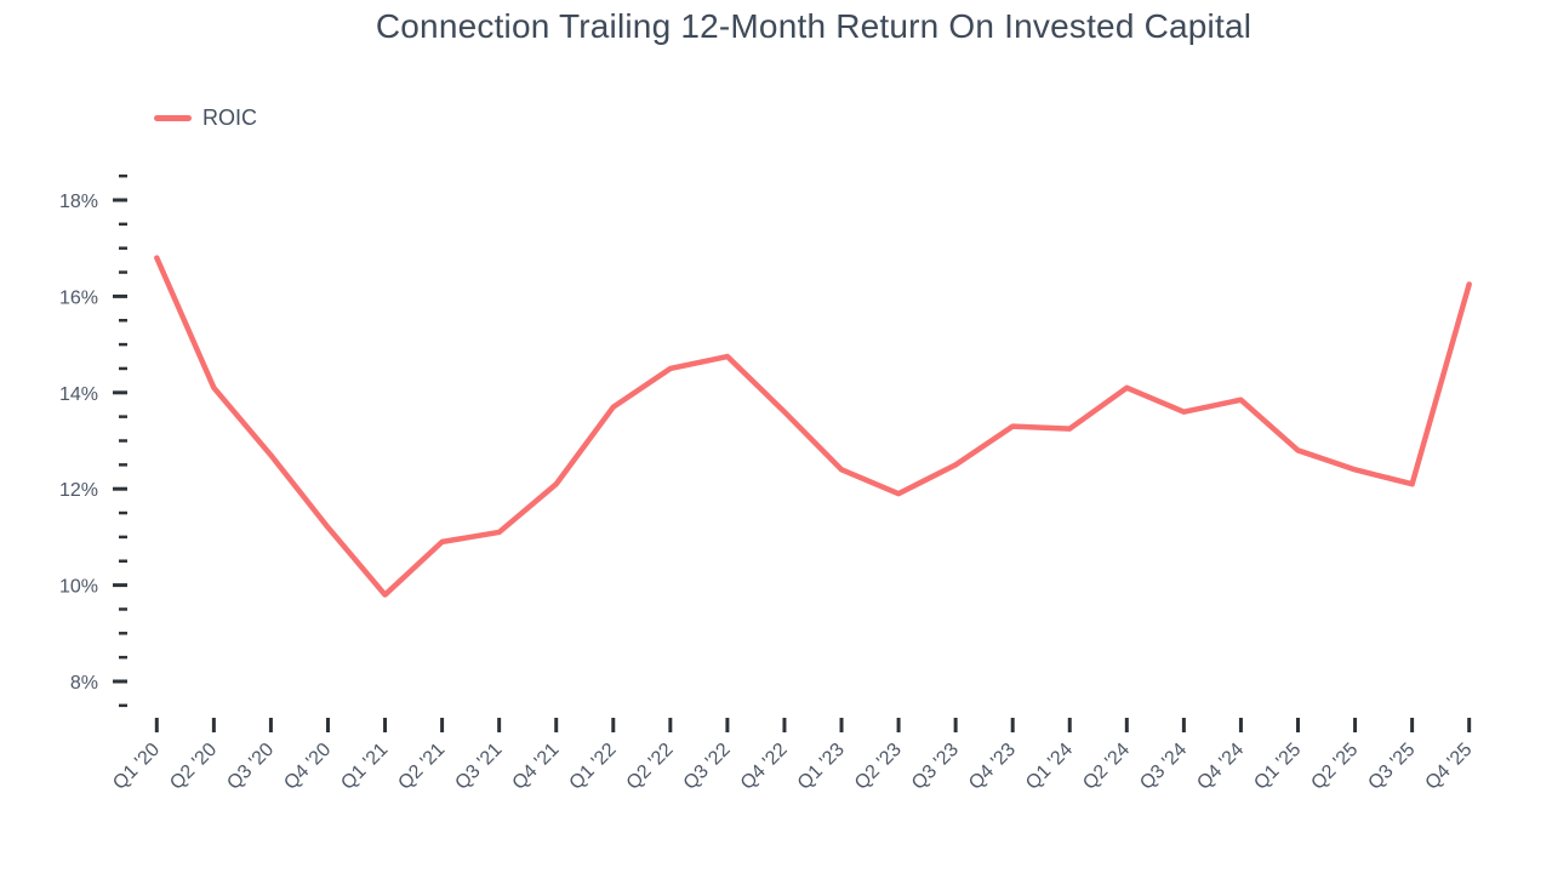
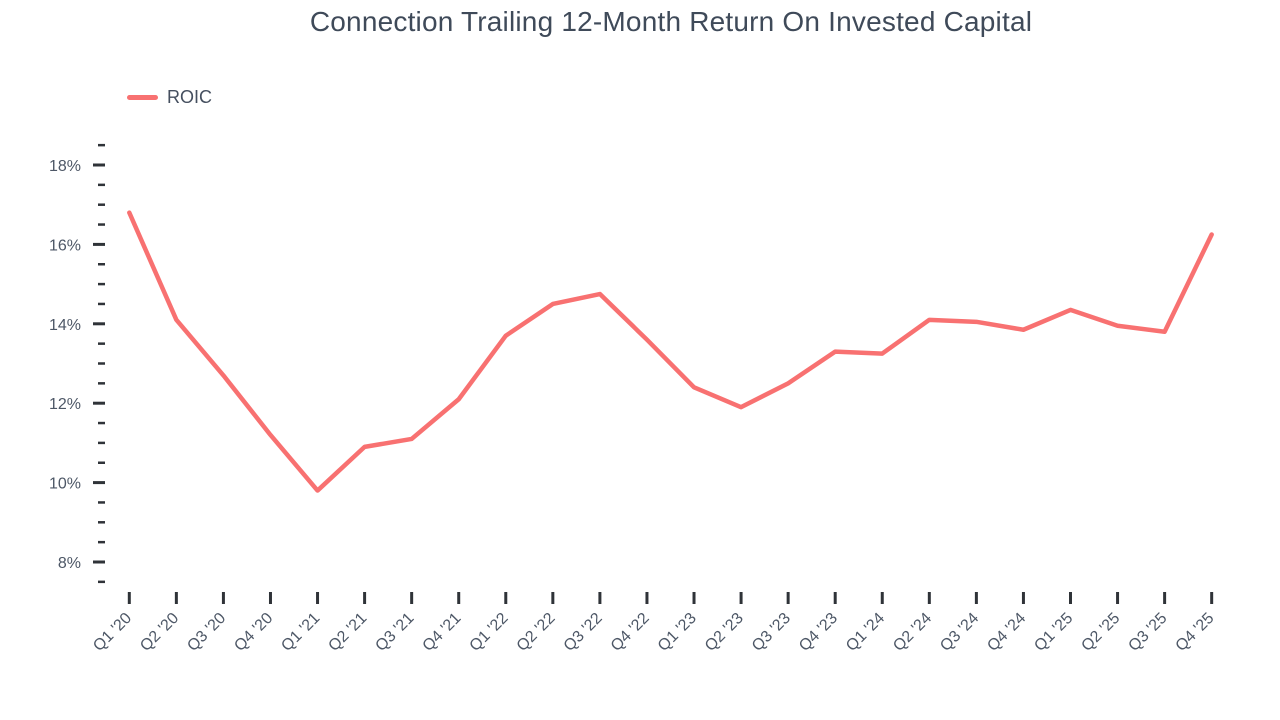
Q3 '24: 13.6% -> 14.1%
Q1 '25: 12.8% -> 14.3%
Q2 '25: 12.4% -> 13.9%
Q3 '25: 12.1% -> 13.8%
